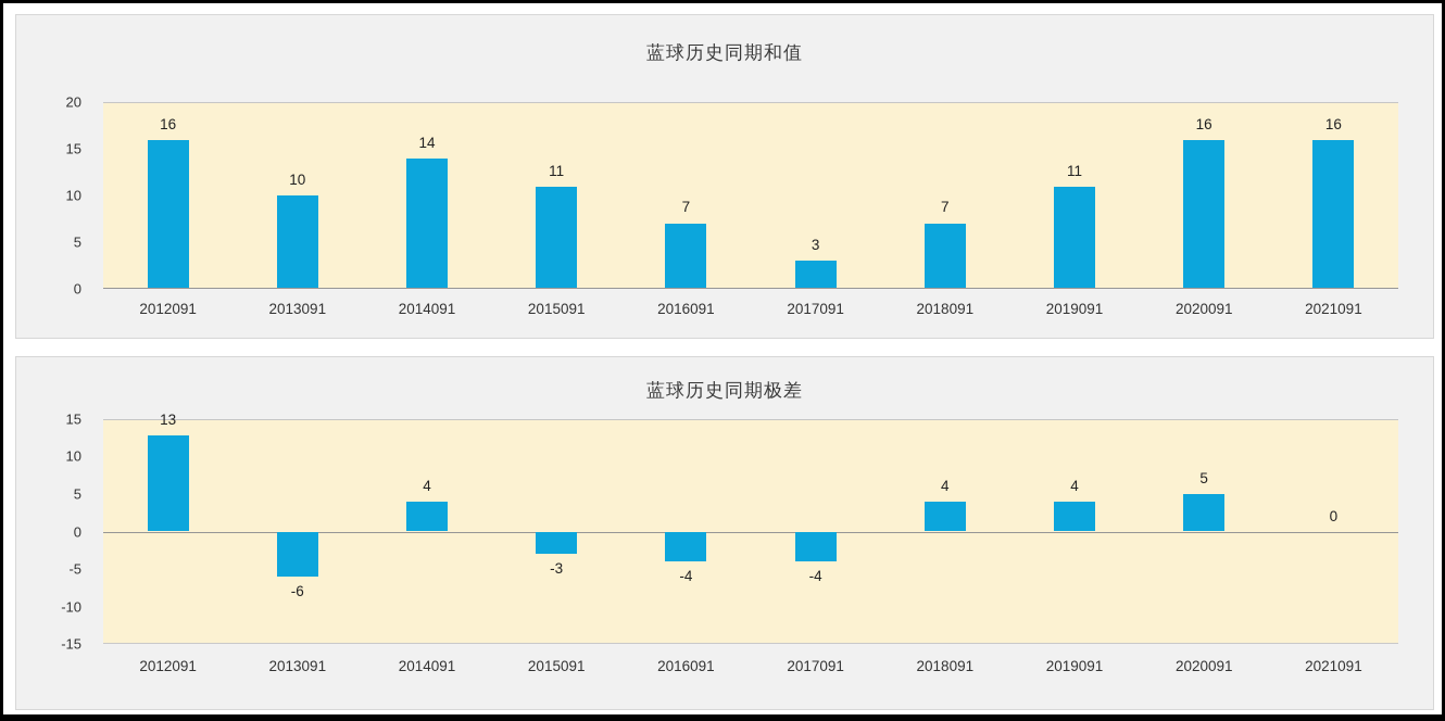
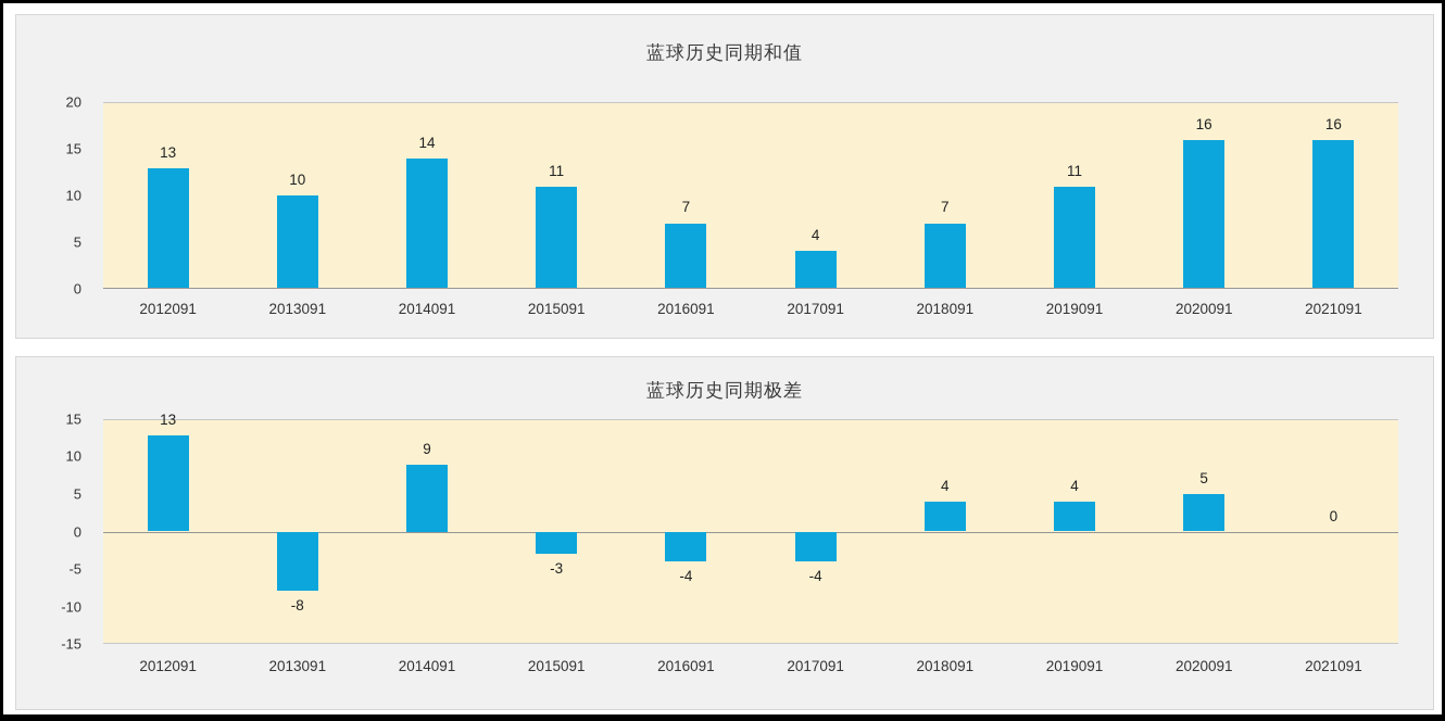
蓝球历史同期和值/2012091: 16 -> 13
蓝球历史同期和值/2017091: 3 -> 4
蓝球历史同期极差/2013091: -6 -> -8
蓝球历史同期极差/2014091: 4 -> 9
